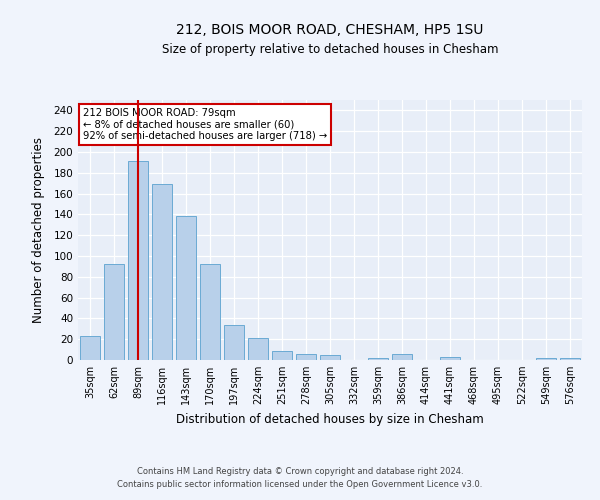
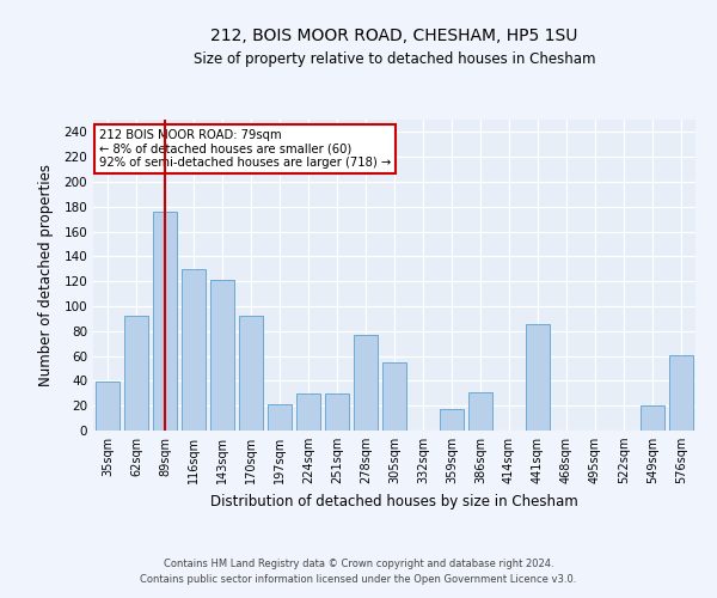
35sqm: 23 -> 39
89sqm: 191 -> 176
116sqm: 169 -> 130
143sqm: 138 -> 121
197sqm: 34 -> 21
224sqm: 21 -> 30
251sqm: 9 -> 30
278sqm: 6 -> 77
305sqm: 5 -> 55
359sqm: 2 -> 17
386sqm: 6 -> 31
441sqm: 3 -> 86
549sqm: 2 -> 20
576sqm: 2 -> 61
